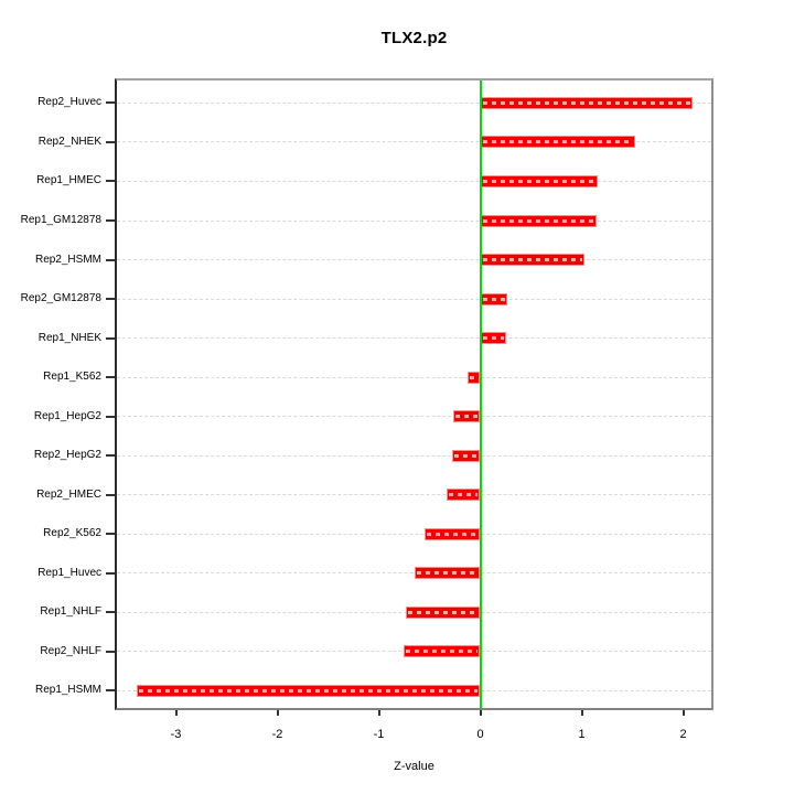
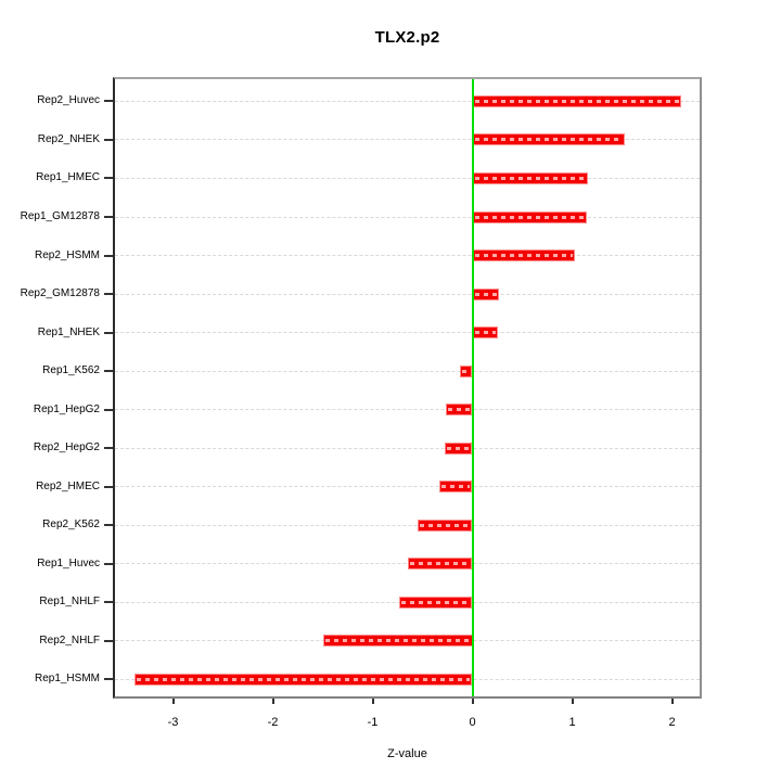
Rep2_NHLF: -0.8 -> -1.5
